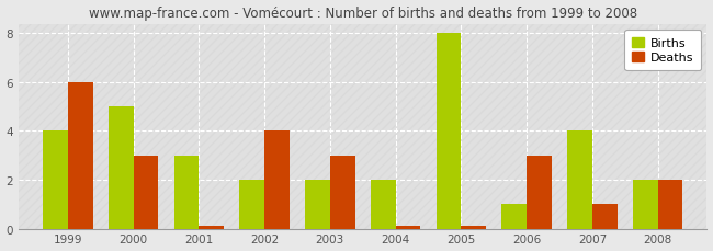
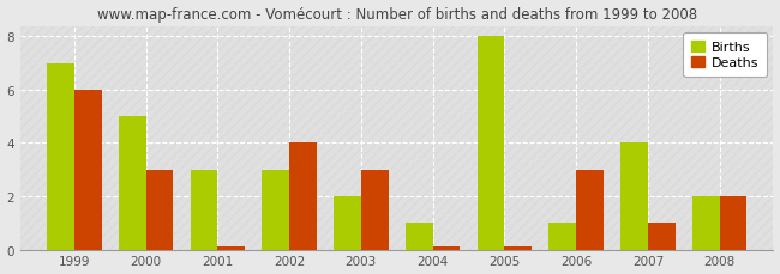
Births/1999: 4 -> 7
Births/2002: 2 -> 3
Births/2004: 2 -> 1
